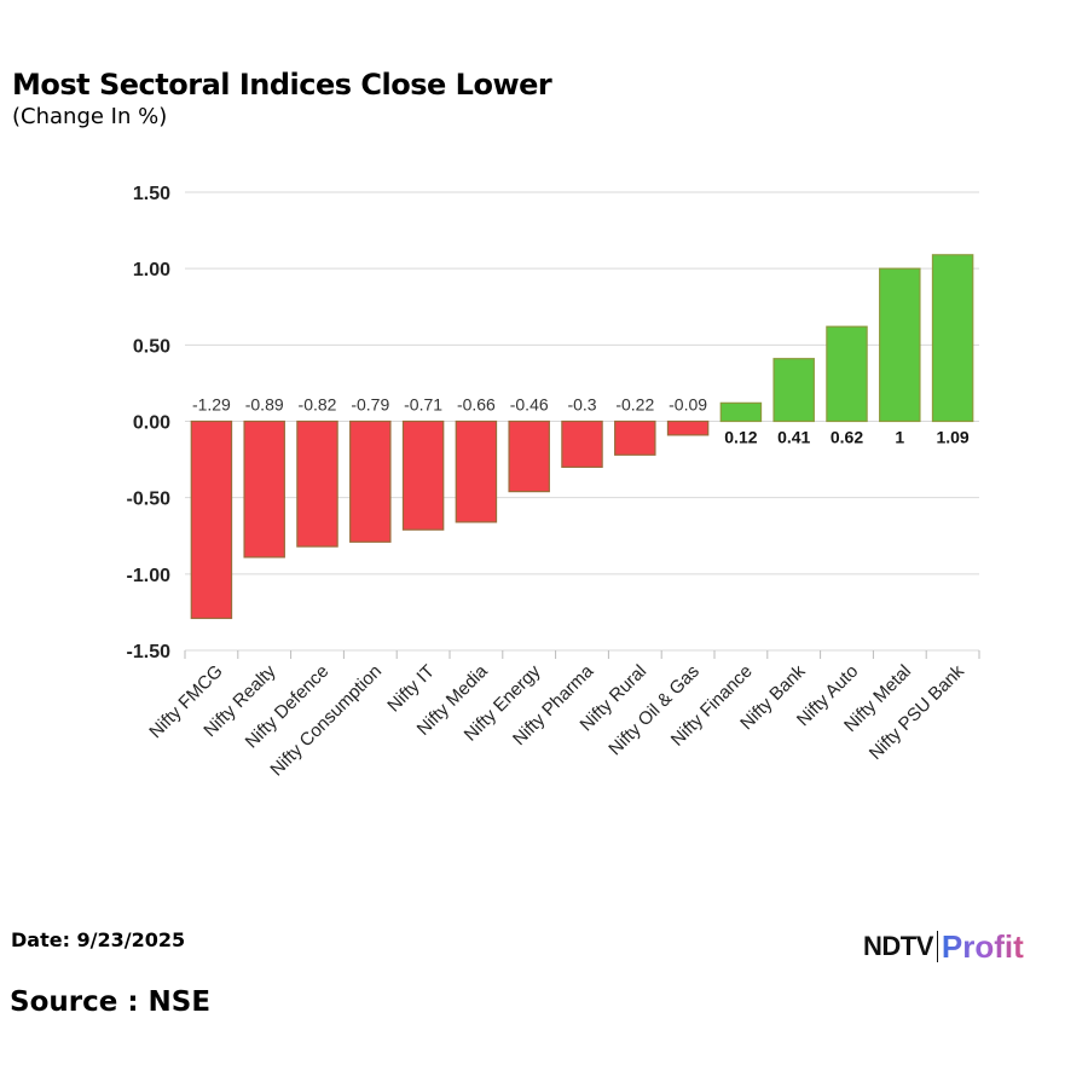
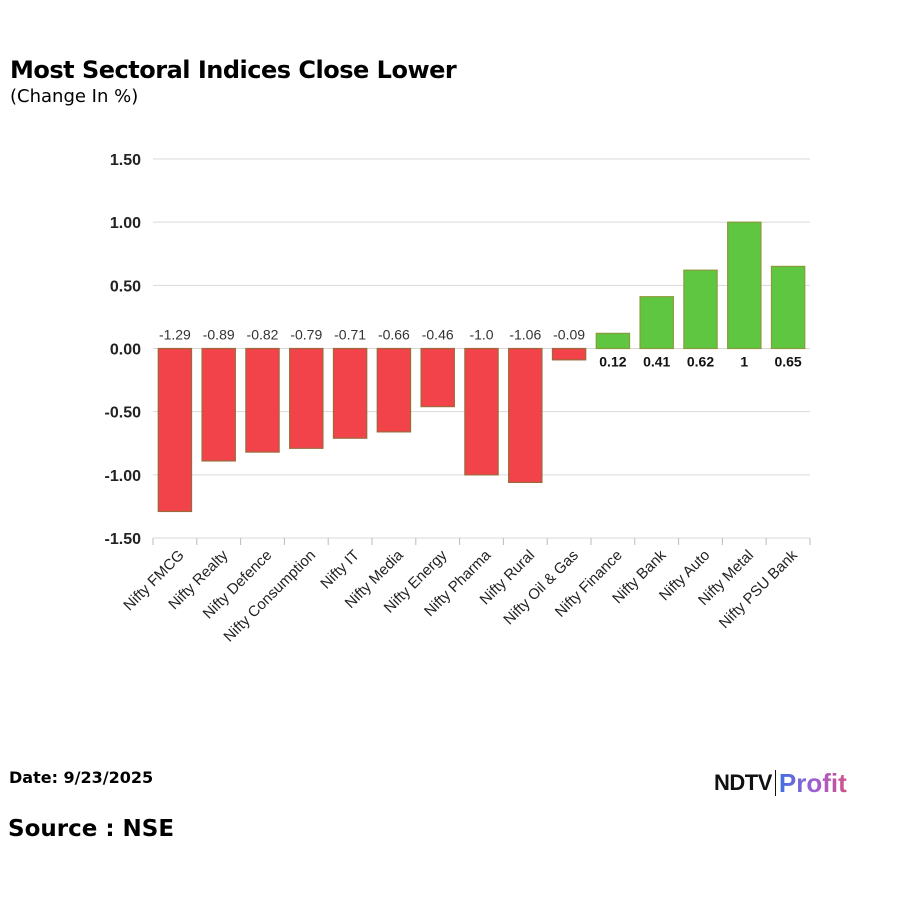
Nifty Pharma: -0.3 -> -1.0
Nifty Rural: -0.22 -> -1.06
Nifty PSU Bank: 1.09 -> 0.65
